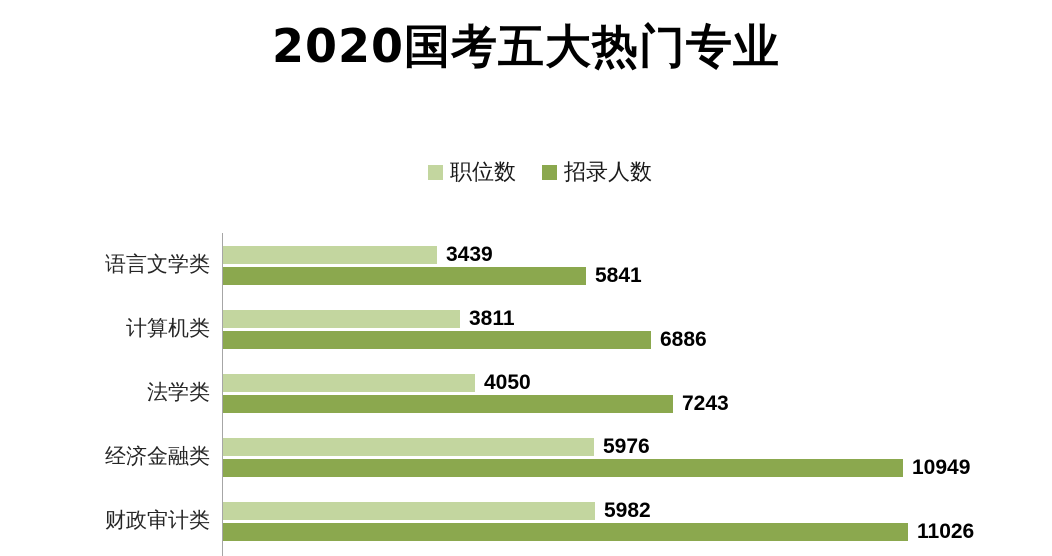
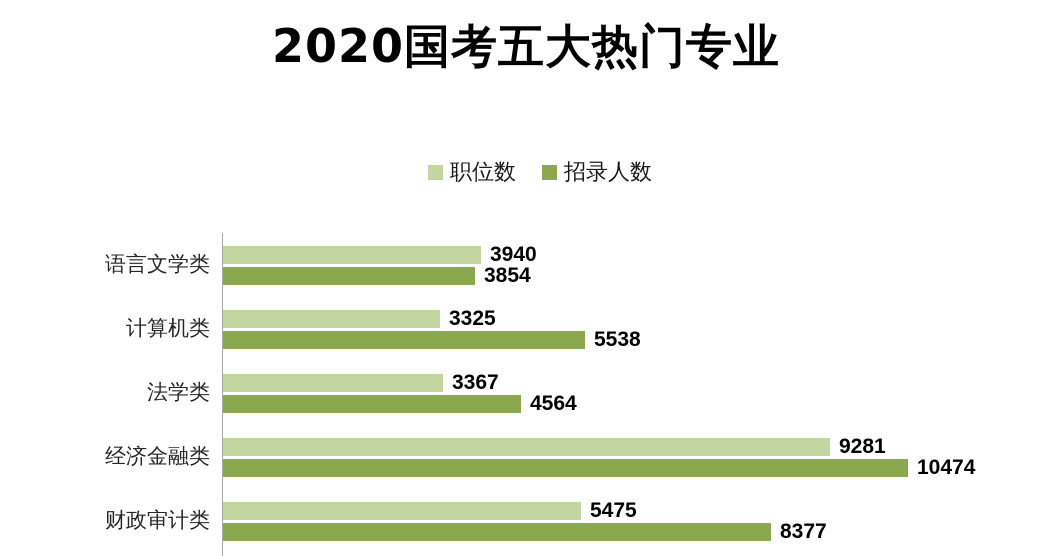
职位数/语言文学类: 3439 -> 3940
招录人数/语言文学类: 5841 -> 3854
职位数/计算机类: 3811 -> 3325
招录人数/计算机类: 6886 -> 5538
职位数/法学类: 4050 -> 3367
招录人数/法学类: 7243 -> 4564
职位数/经济金融类: 5976 -> 9281
招录人数/经济金融类: 10949 -> 10474
职位数/财政审计类: 5982 -> 5475
招录人数/财政审计类: 11026 -> 8377
